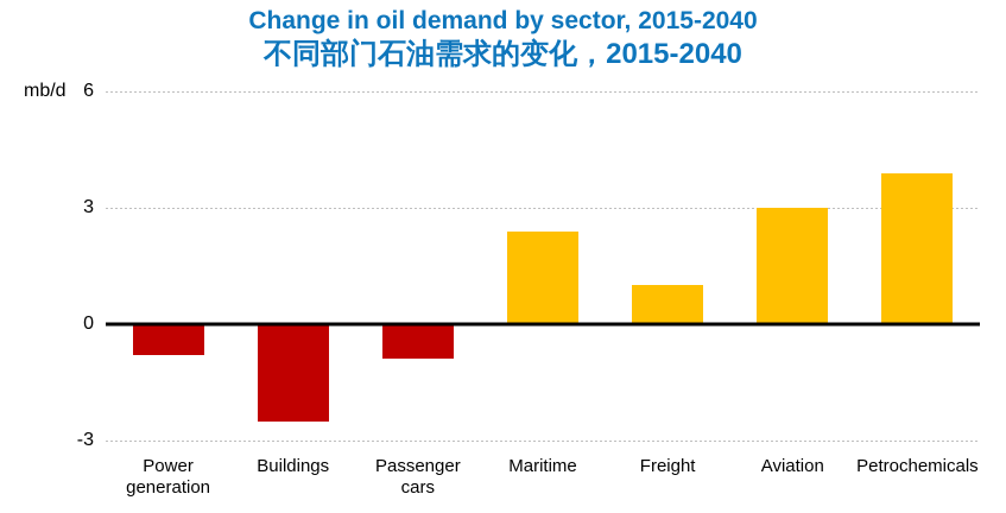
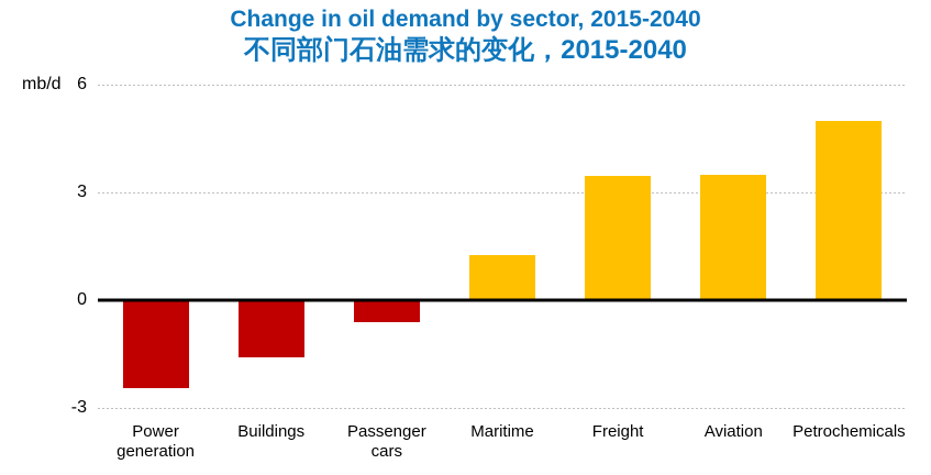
Power generation: -0.8 -> -2.5
Buildings: -2.5 -> -1.6
Passenger cars: -0.9 -> -0.6
Maritime: 2.4 -> 1.2
Freight: 1.0 -> 3.5
Aviation: 3.0 -> 3.5
Petrochemicals: 3.9 -> 5.0
